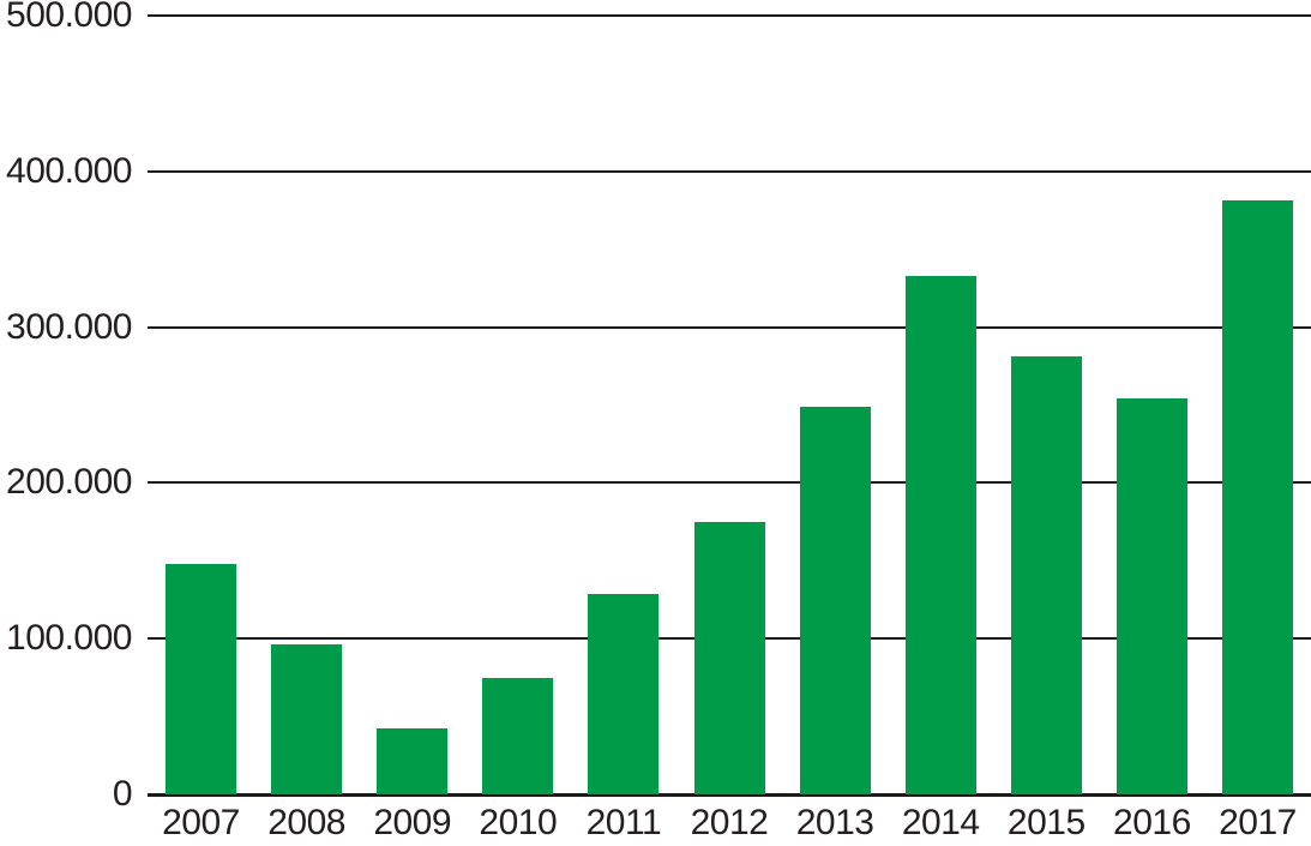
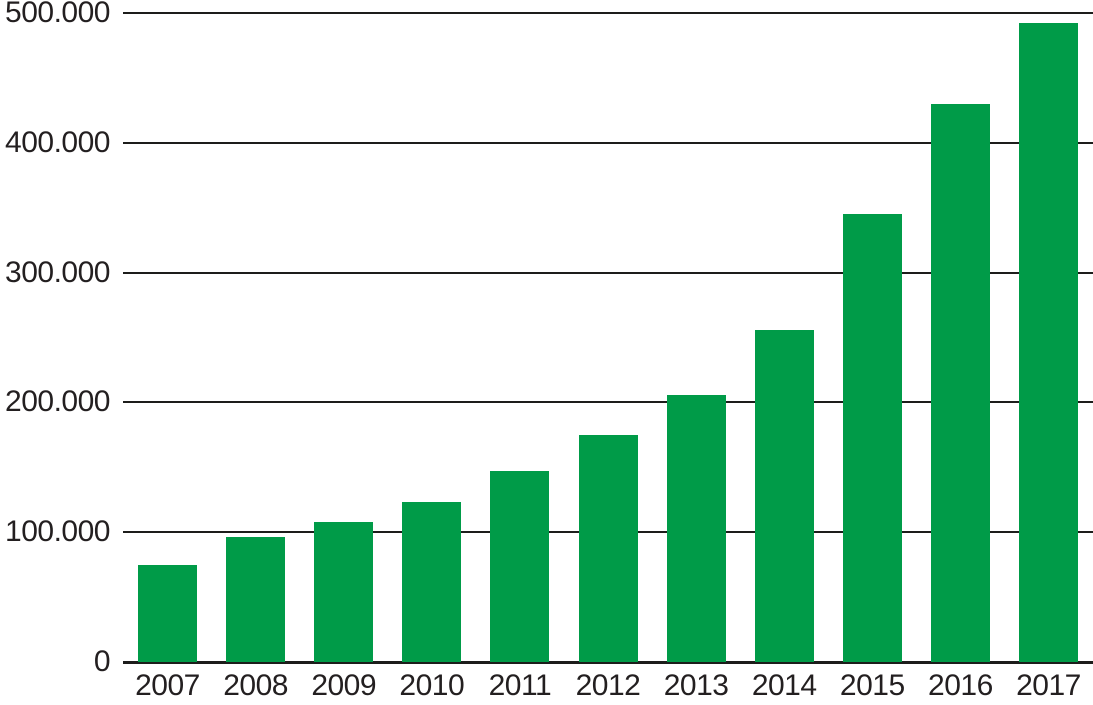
2007: 148000 -> 75000
2009: 42000 -> 108000
2010: 75000 -> 123000
2011: 129000 -> 147000
2013: 249000 -> 206000
2014: 333000 -> 256000
2015: 281000 -> 345000
2016: 254000 -> 430000
2017: 381000 -> 492000
